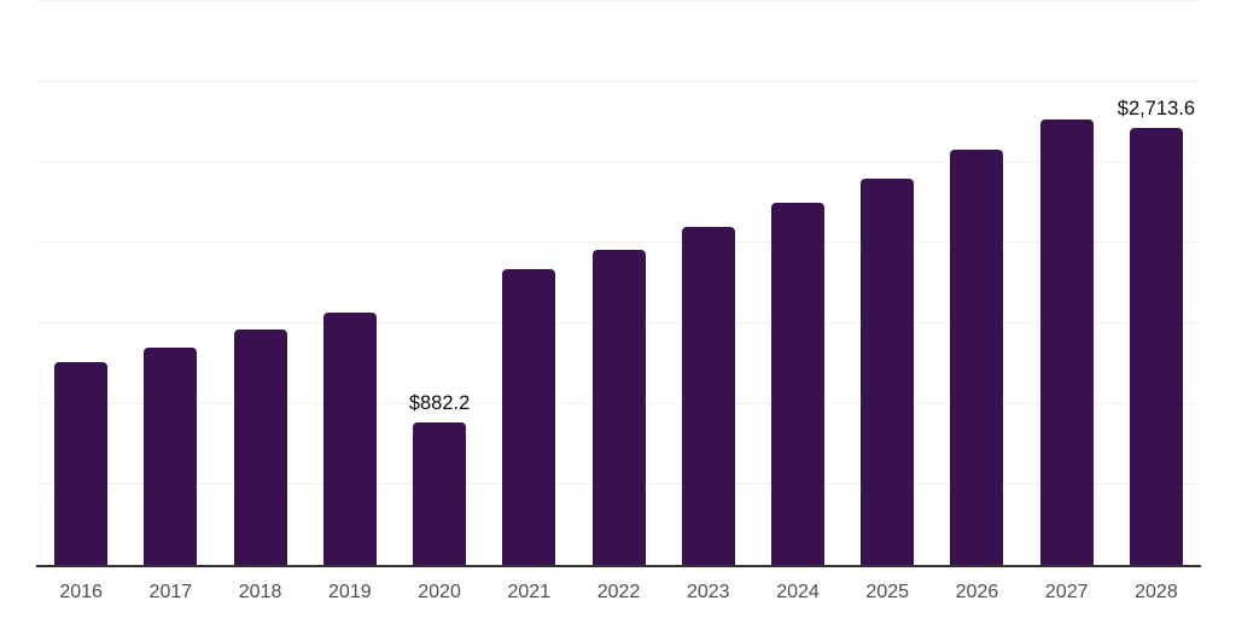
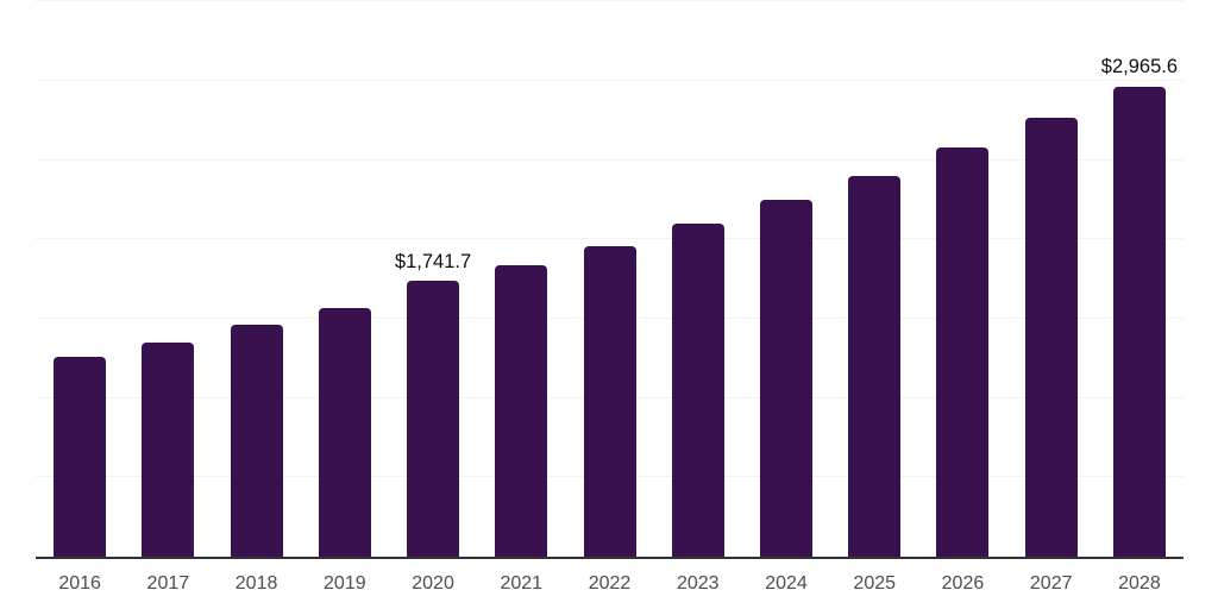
2020: $882.2 -> $1,741.7
2028: $2,713.6 -> $2,965.6
